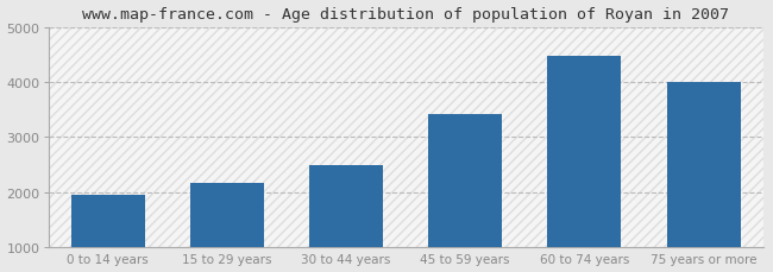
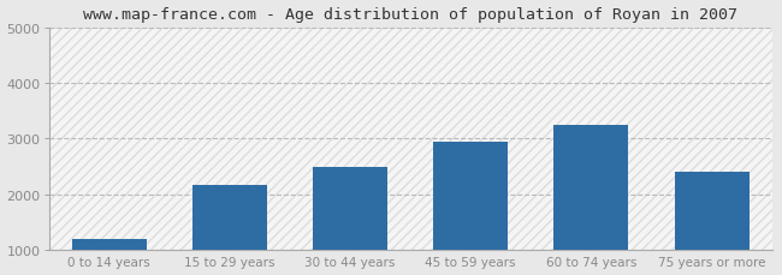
0 to 14 years: 1950 -> 1200
45 to 59 years: 3430 -> 2950
60 to 74 years: 4480 -> 3250
75 years or more: 4000 -> 2400
